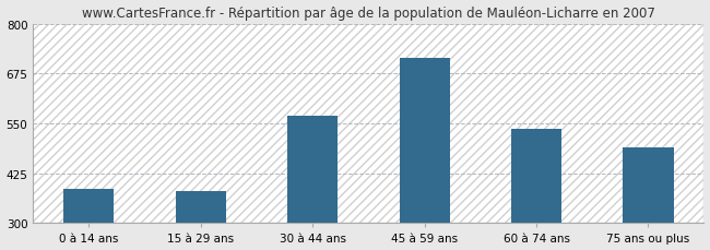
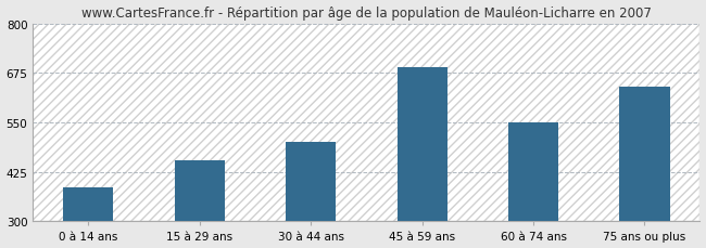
15 à 29 ans: 380 -> 455
30 à 44 ans: 570 -> 500
45 à 59 ans: 715 -> 690
60 à 74 ans: 535 -> 550
75 ans ou plus: 490 -> 640
